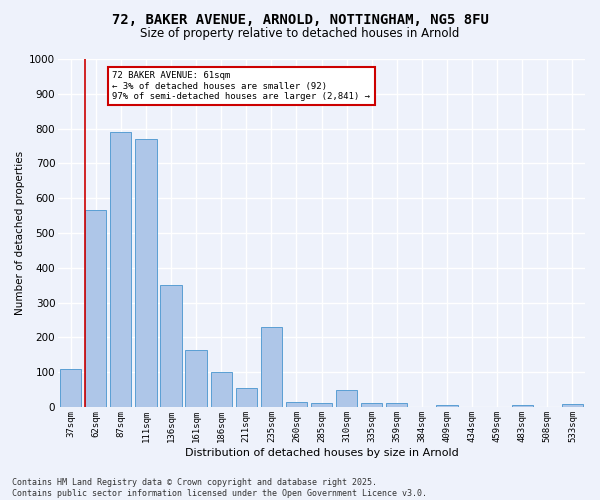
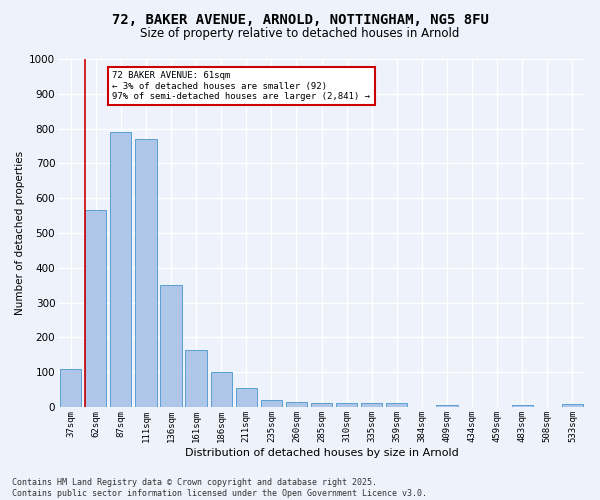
235sqm: 230 -> 20
310sqm: 50 -> 10
